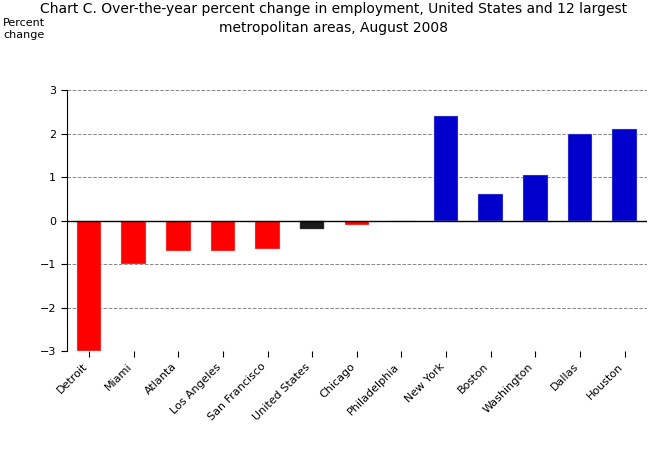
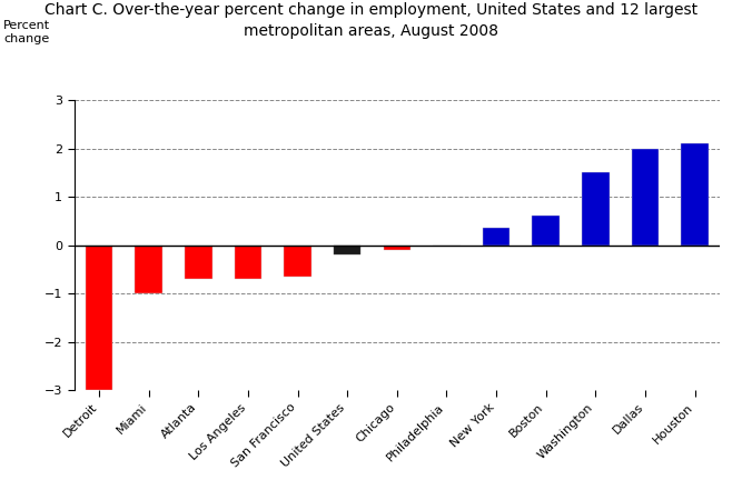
New York: 2.40 -> 0.35
Washington: 1.05 -> 1.50
